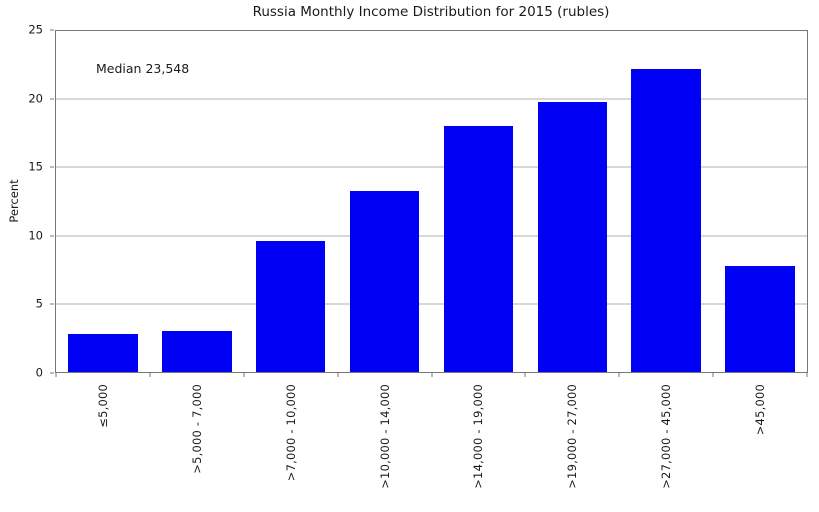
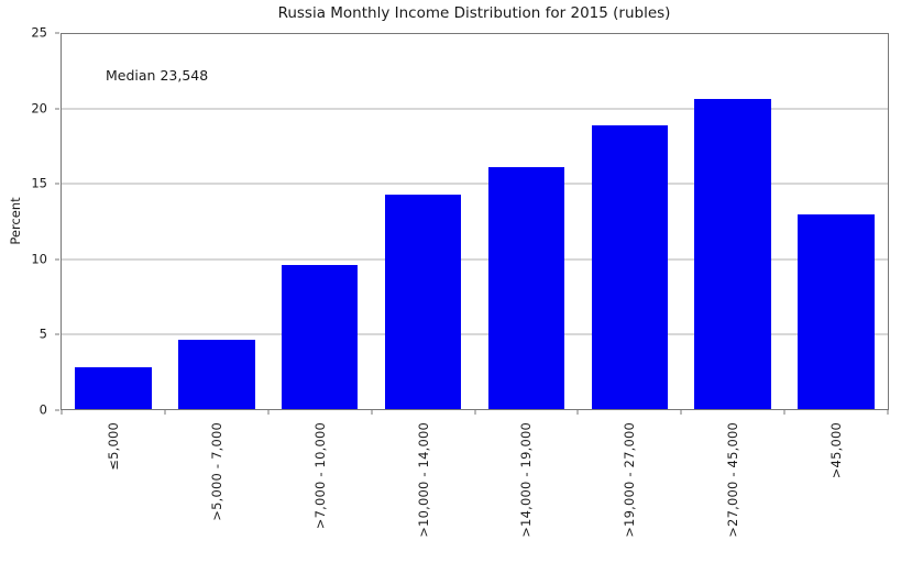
>5,000 - 7,000: 3.0 -> 4.6
>10,000 - 14,000: 13.3 -> 14.3
>14,000 - 19,000: 18.0 -> 16.1
>19,000 - 27,000: 19.8 -> 18.9
>27,000 - 45,000: 22.2 -> 20.7
>45,000: 7.8 -> 13.0
